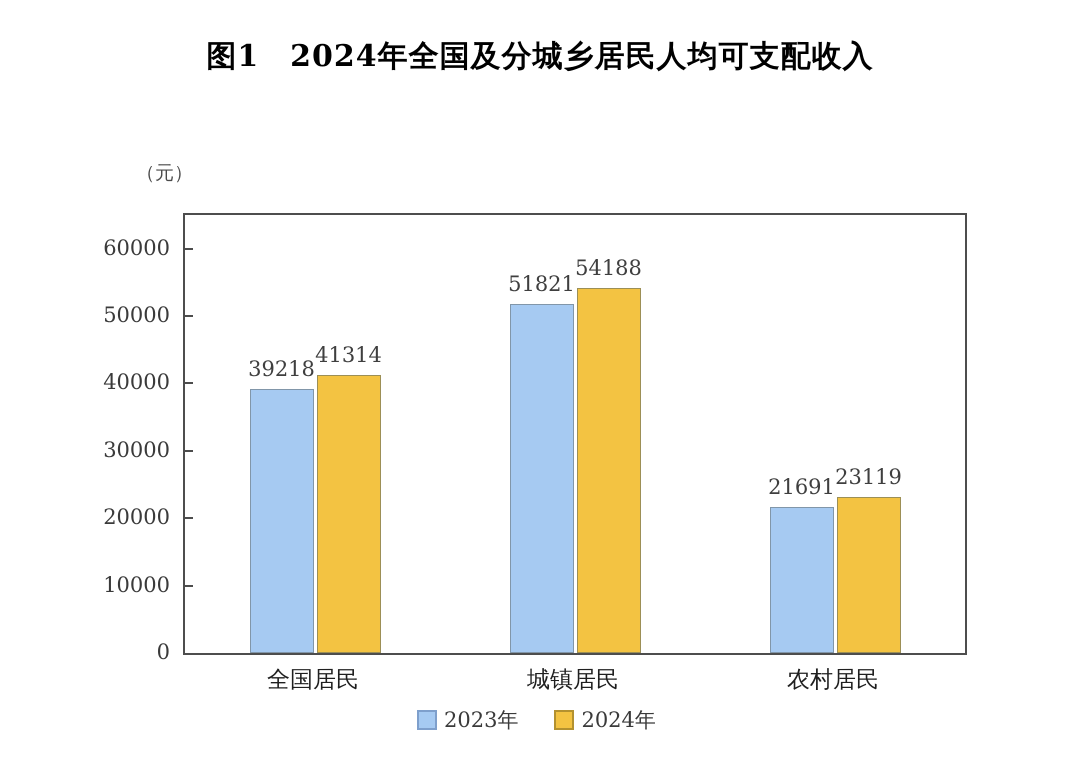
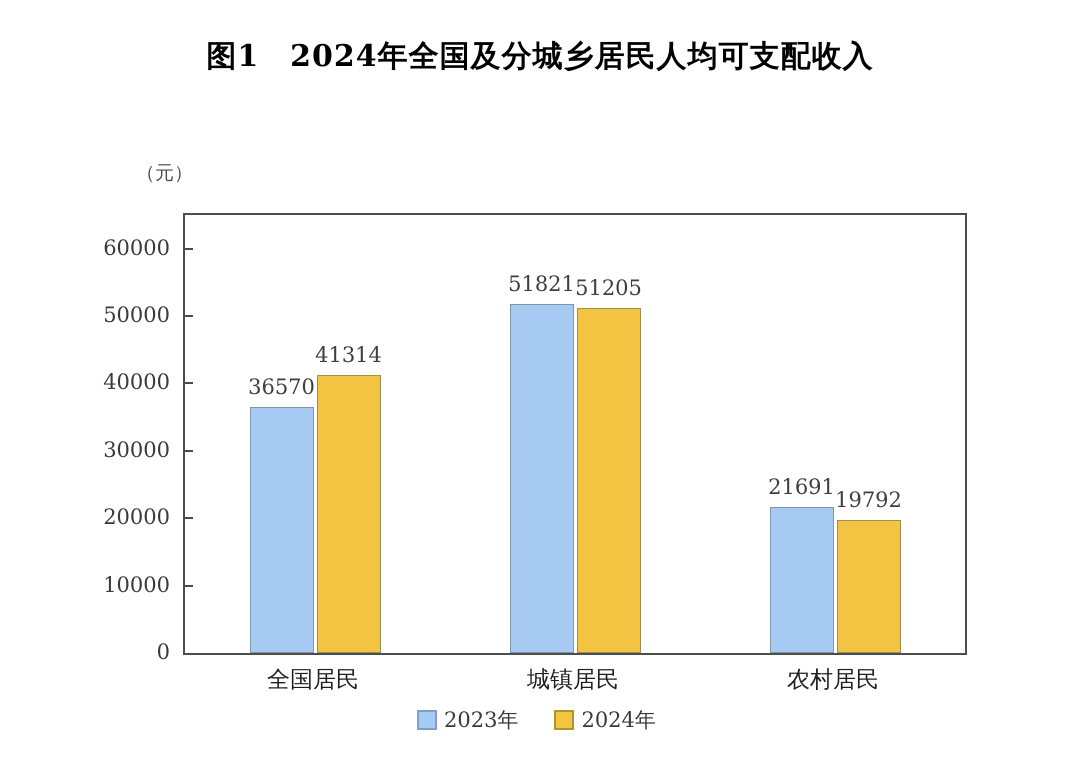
2023年/全国居民: 39218 -> 36570
2024年/城镇居民: 54188 -> 51205
2024年/农村居民: 23119 -> 19792
